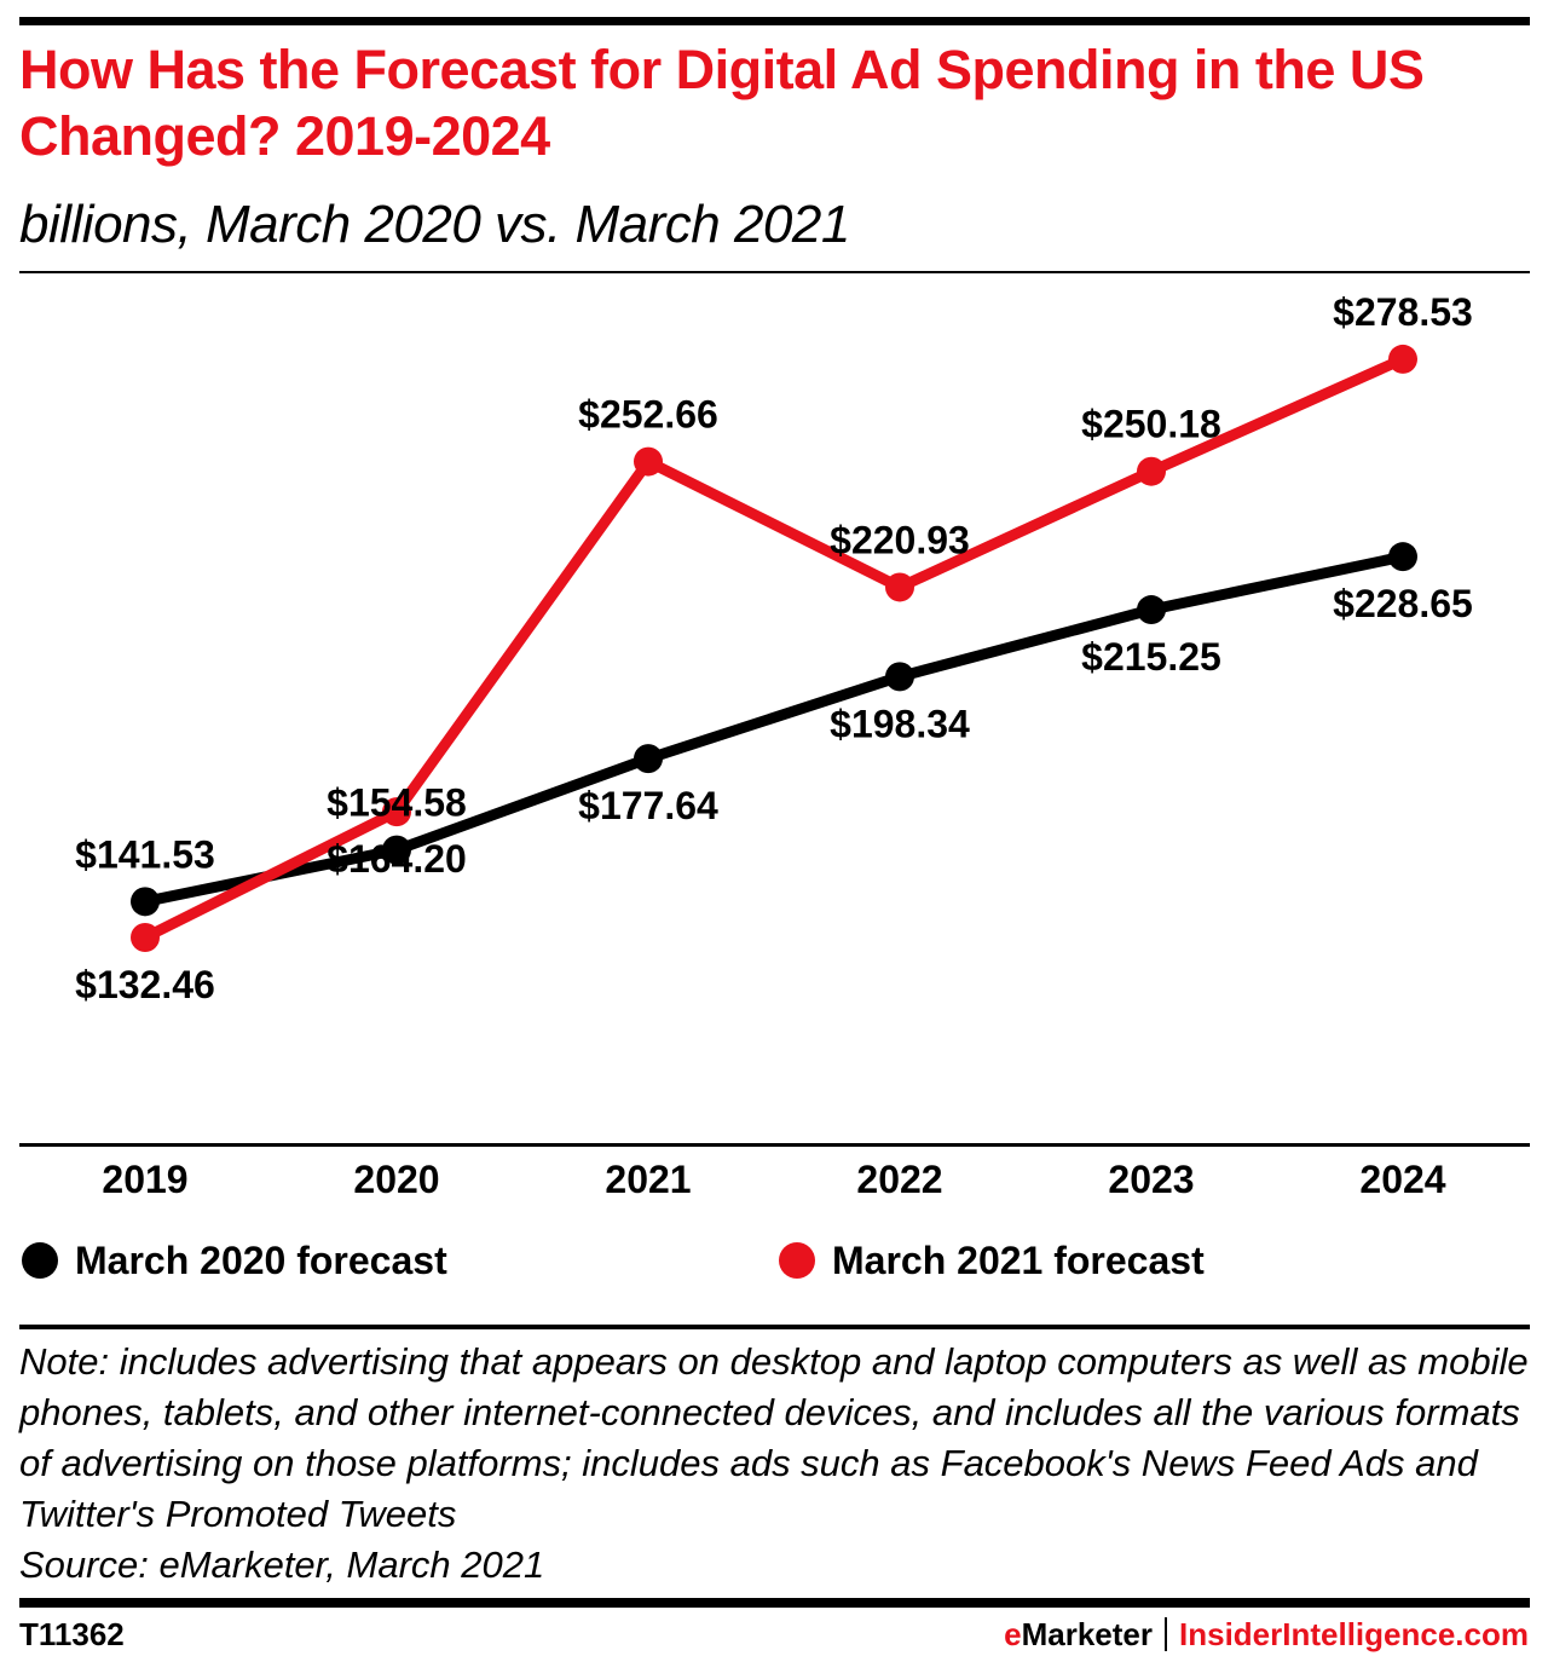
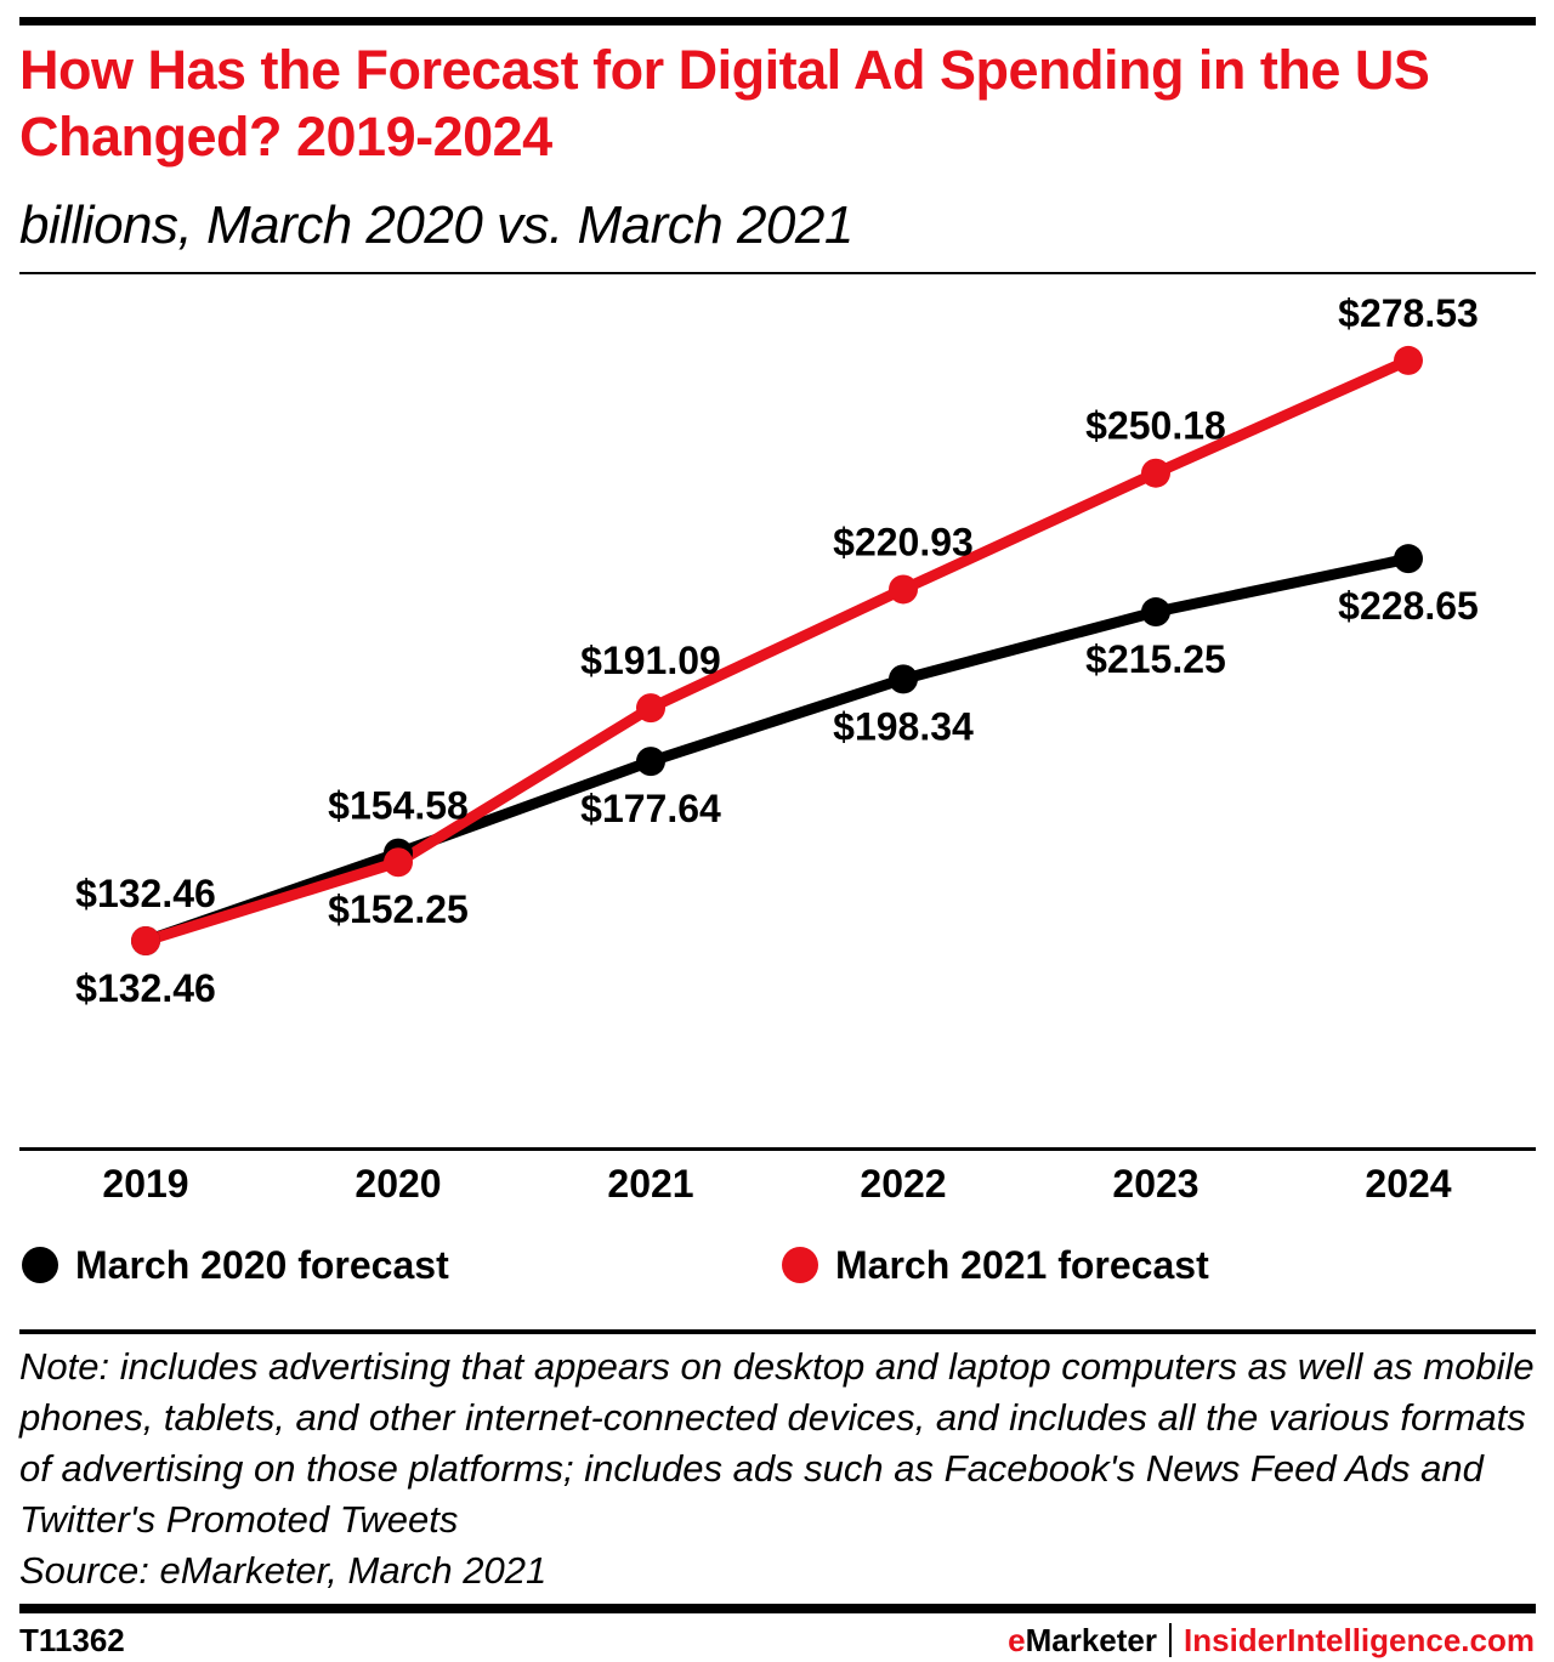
March 2020 forecast/2019: $141.53 -> $132.46
March 2021 forecast/2020: $164.20 -> $152.25
March 2021 forecast/2021: $252.66 -> $191.09
